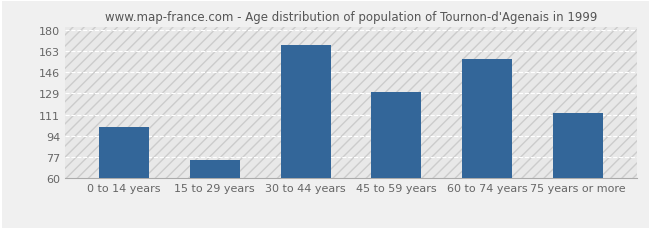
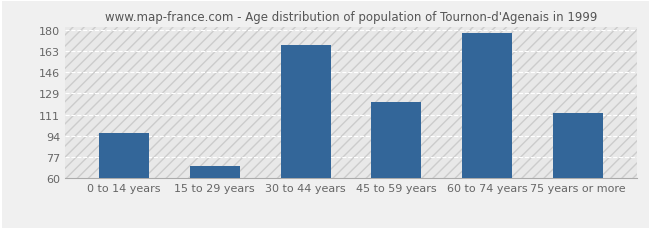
0 to 14 years: 102 -> 97
15 to 29 years: 75 -> 70
45 to 59 years: 130 -> 122
60 to 74 years: 157 -> 178
